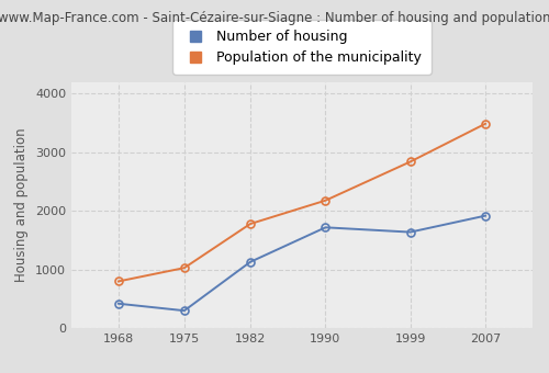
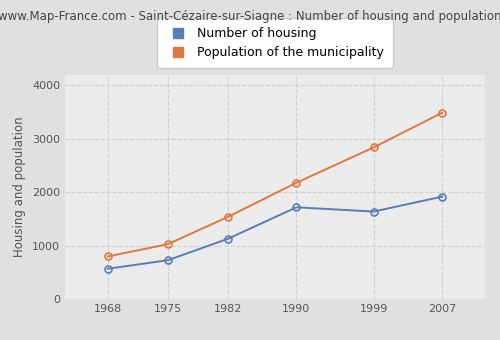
Number of housing/1968: 420 -> 570
Number of housing/1975: 300 -> 730
Population of the municipality/1982: 1780 -> 1540
